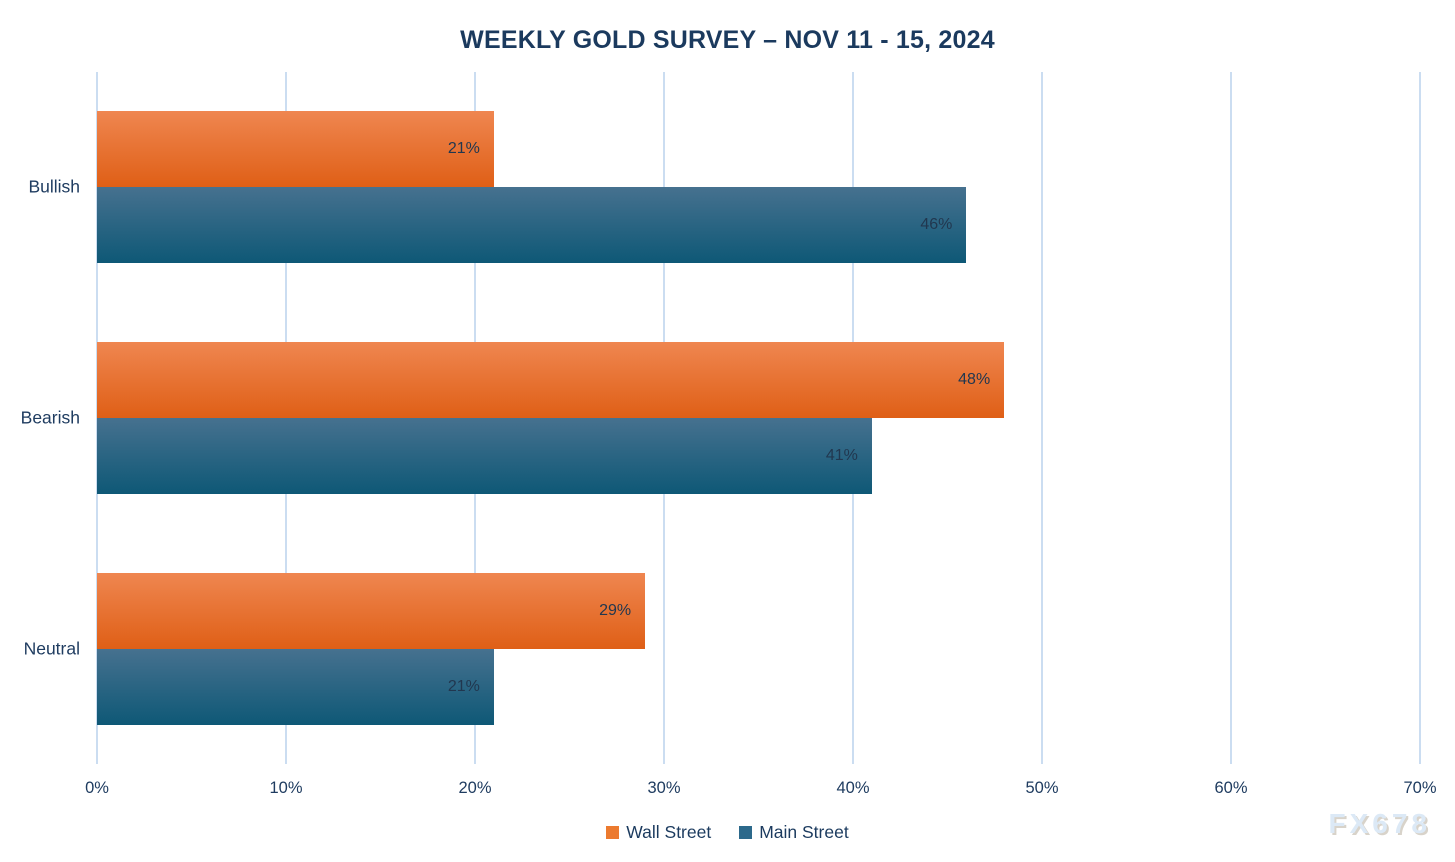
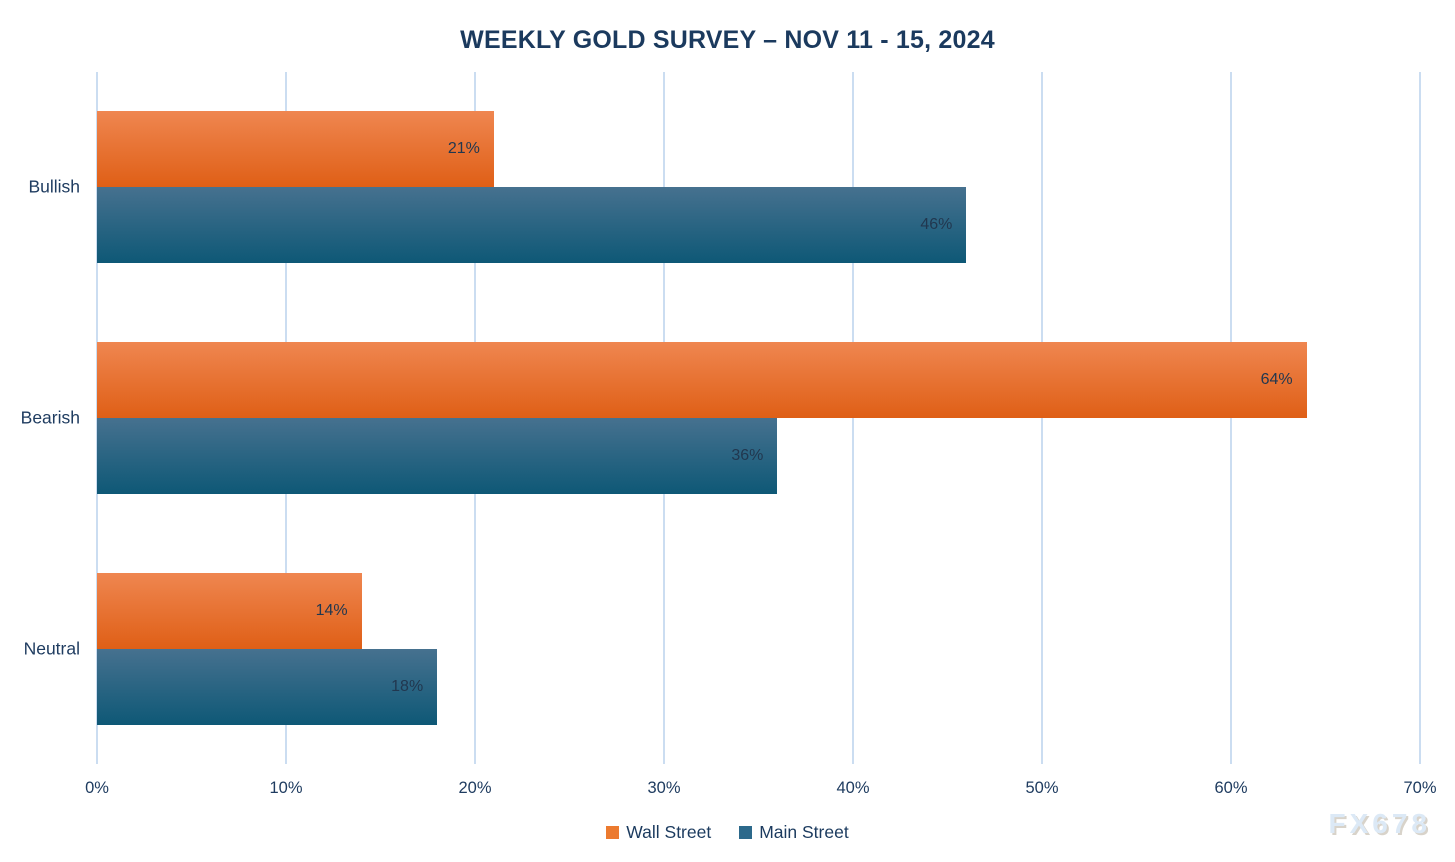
Wall Street/Bearish: 48% -> 64%
Main Street/Bearish: 41% -> 36%
Wall Street/Neutral: 29% -> 14%
Main Street/Neutral: 21% -> 18%
